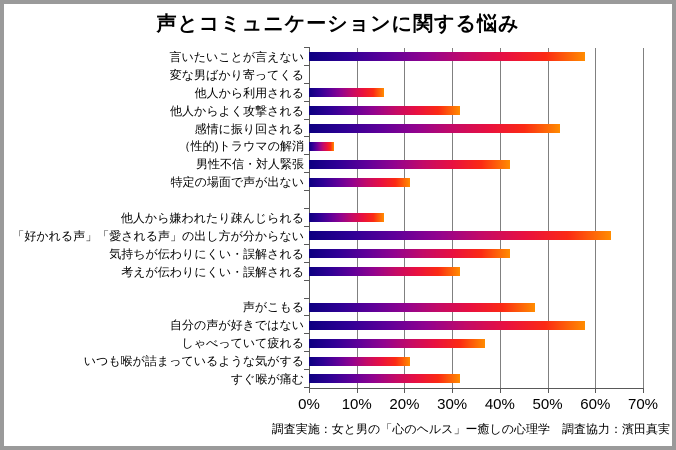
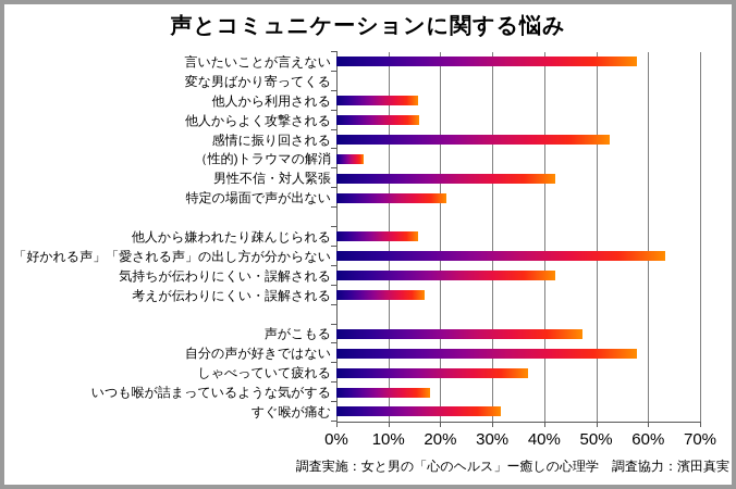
他人からよく攻撃される: 32% -> 16%
考えが伝わりにくい・誤解される: 32% -> 17%
いつも喉が詰まっているような気がする: 21% -> 18%
